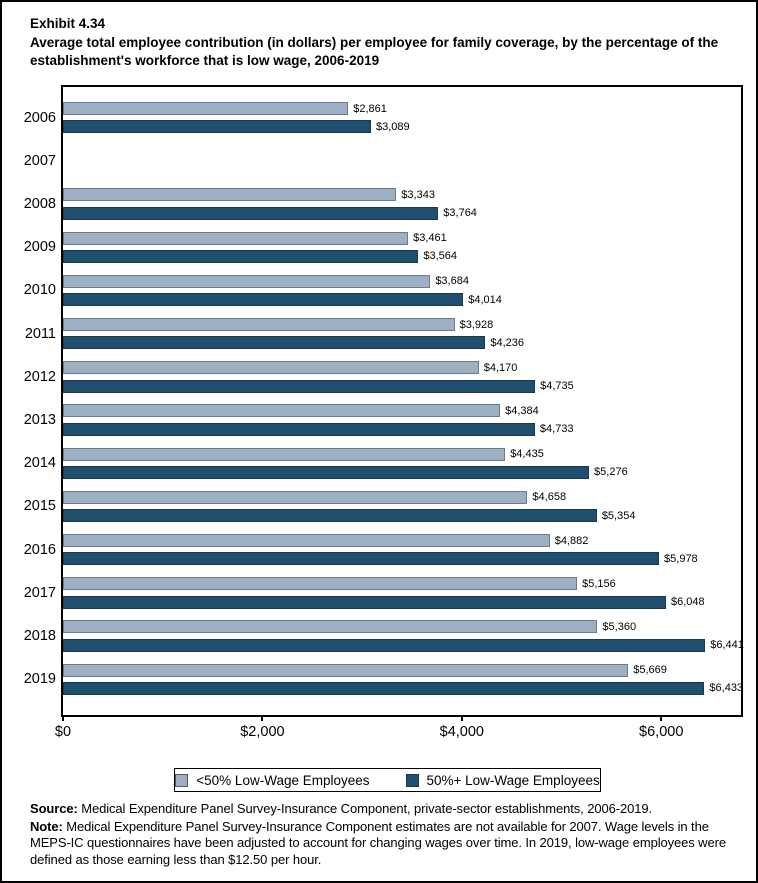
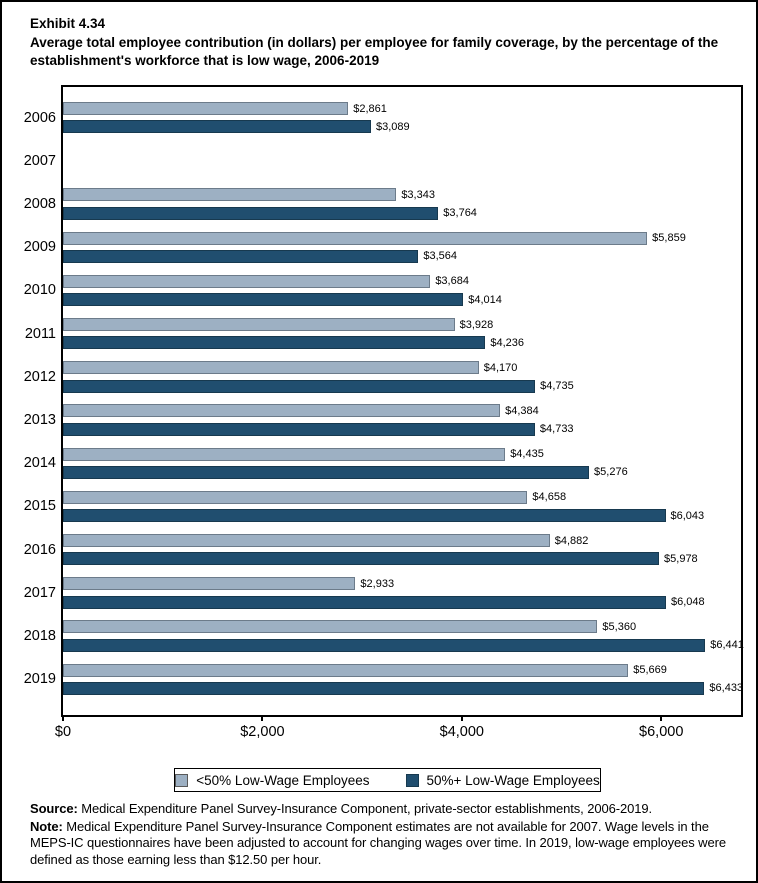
<50% Low-Wage Employees/2009: $3,461 -> $5,859
50%+ Low-Wage Employees/2015: $5,354 -> $6,043
<50% Low-Wage Employees/2017: $5,156 -> $2,933
